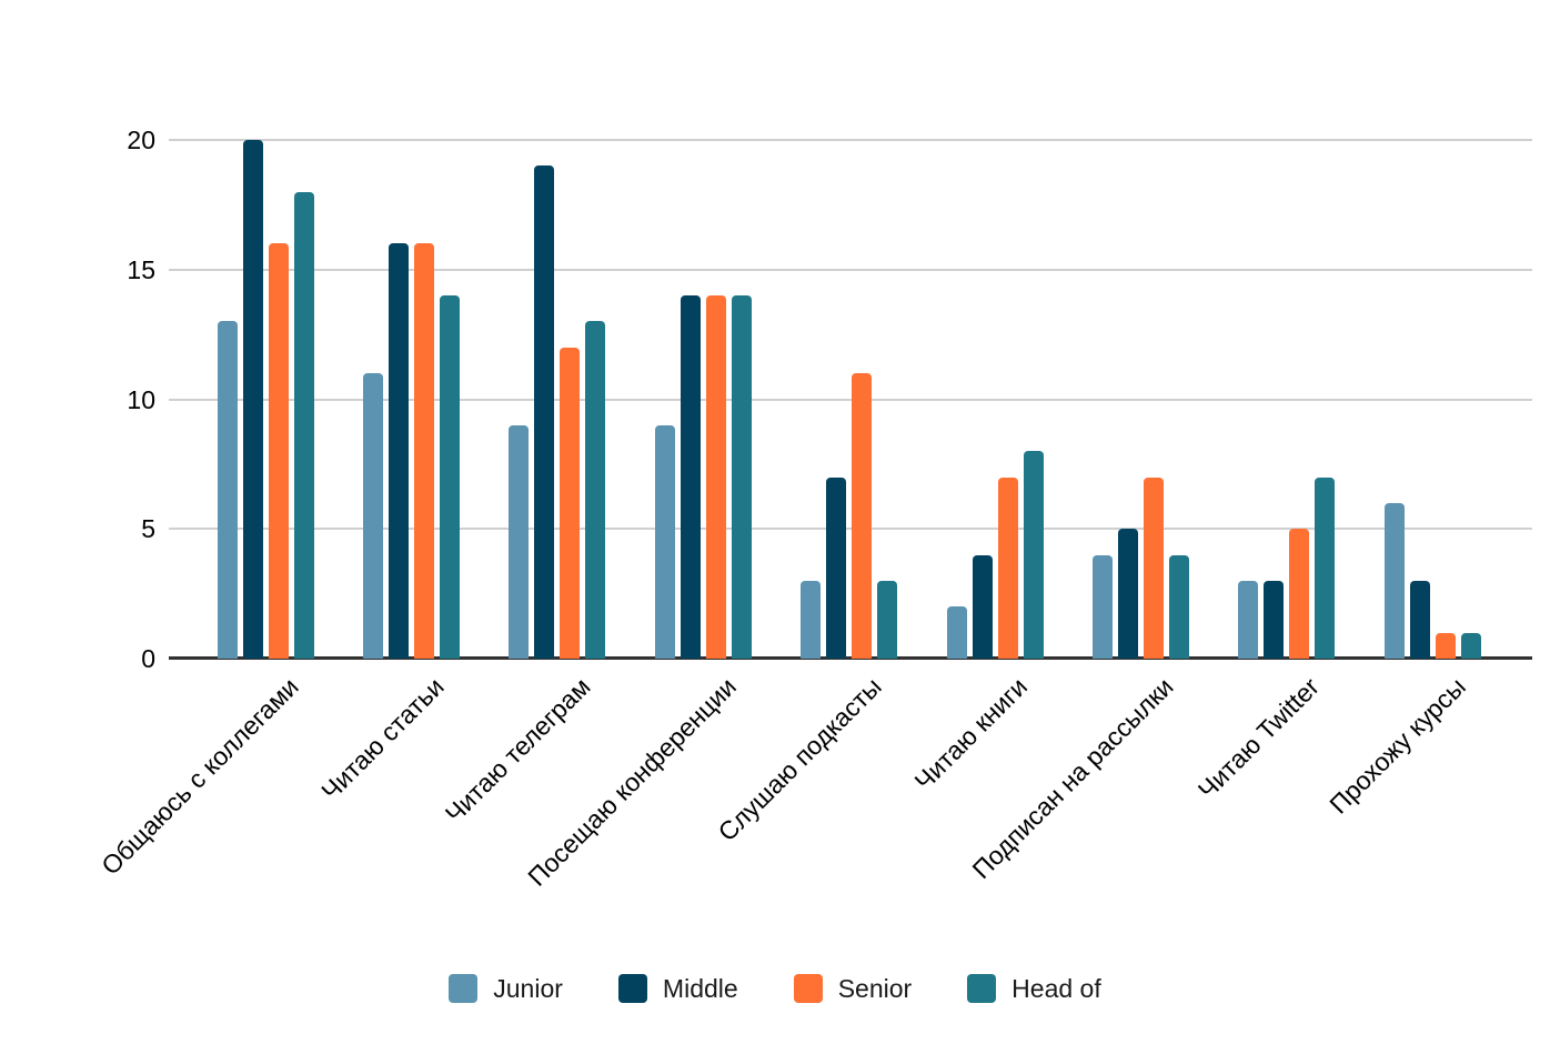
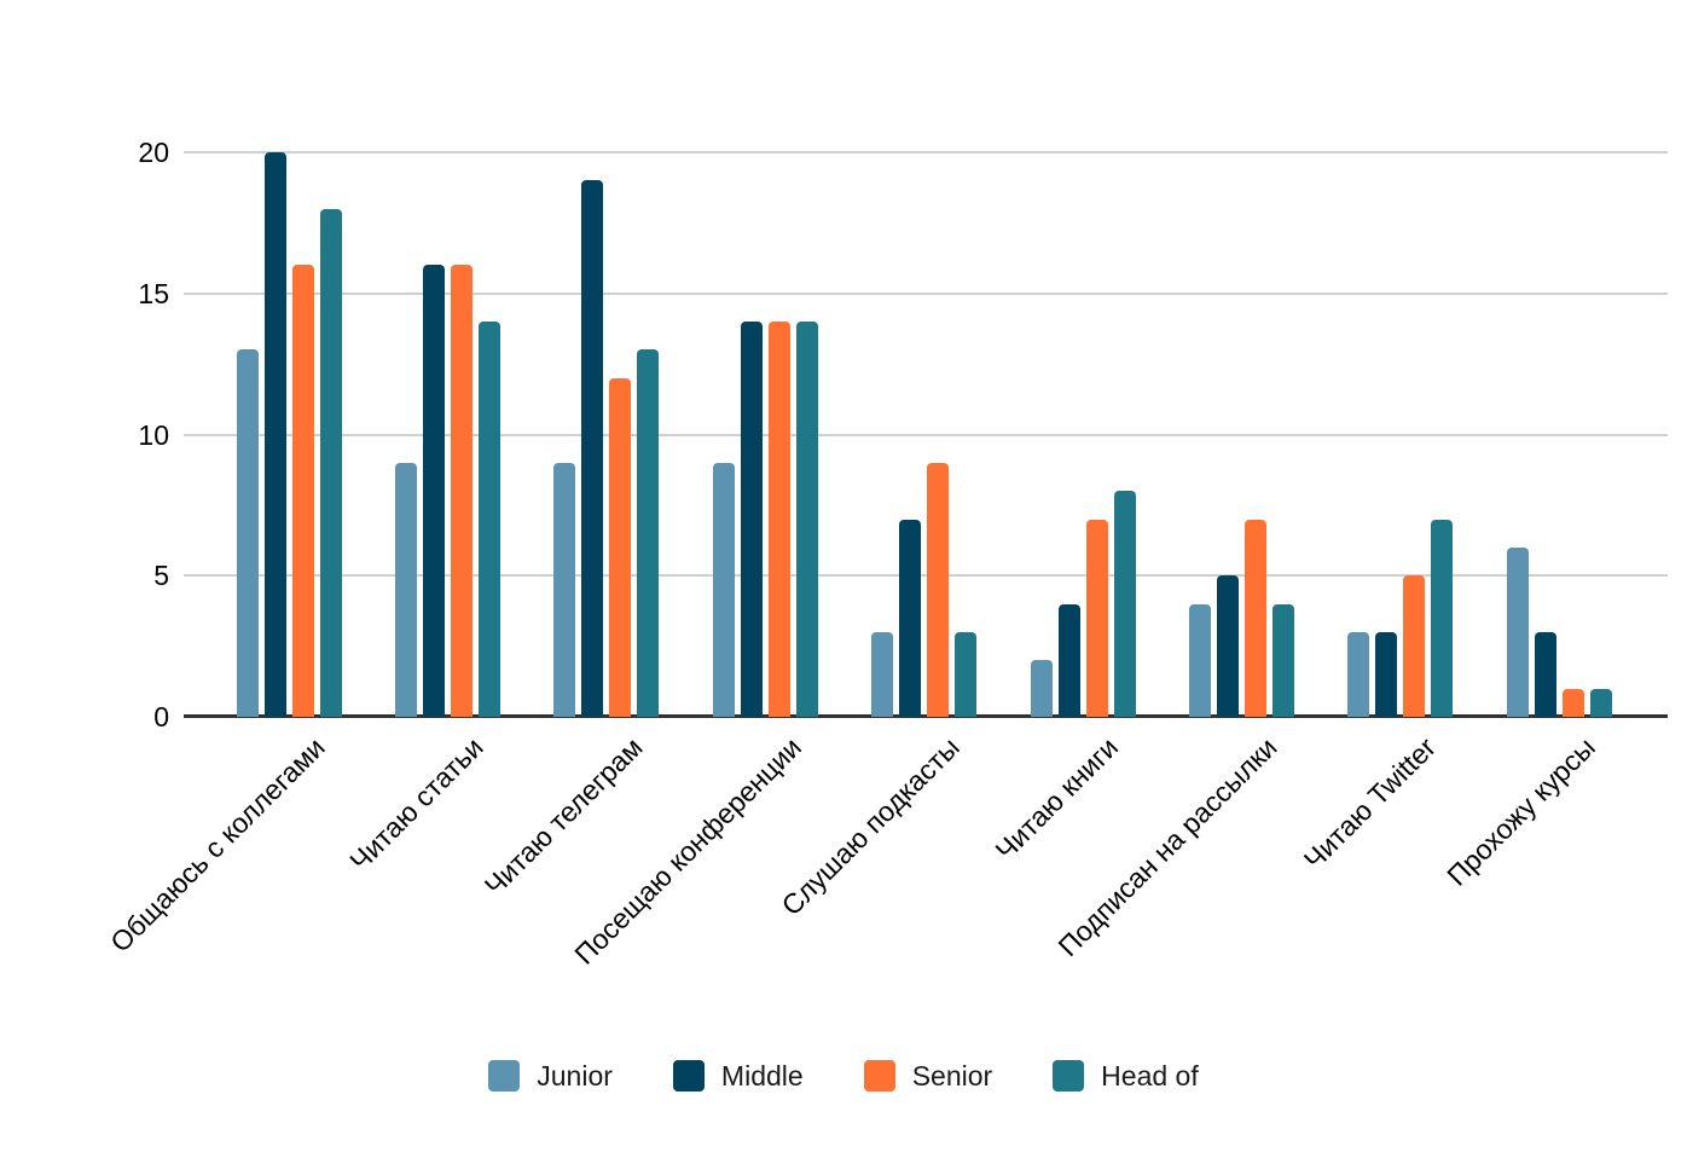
Junior/Читаю статьи: 11 -> 9
Senior/Слушаю подкасты: 11 -> 9
